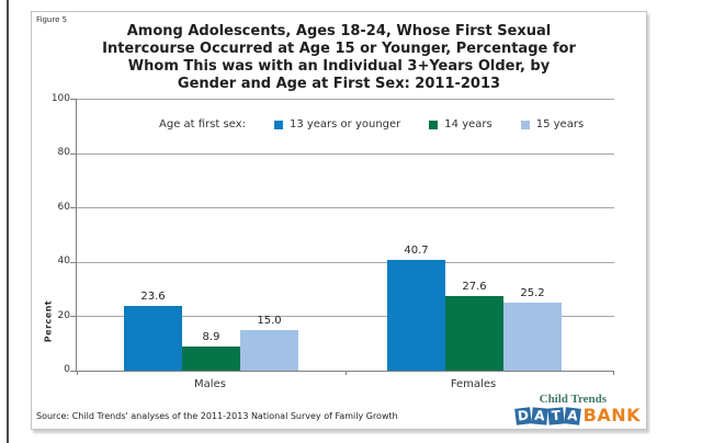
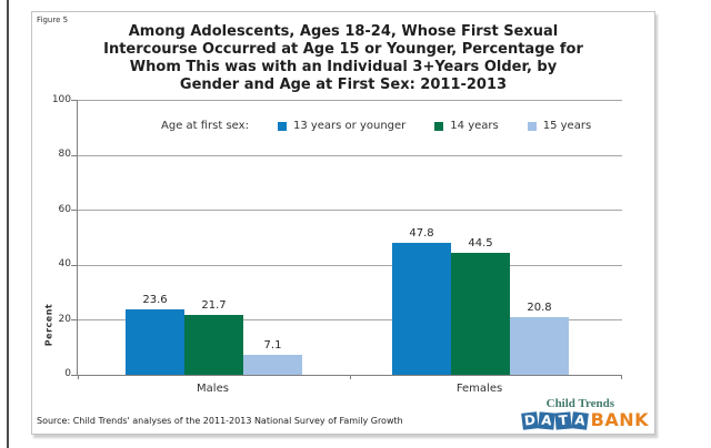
14 years/Males: 8.9 -> 21.7
15 years/Males: 15.0 -> 7.1
13 years or younger/Females: 40.7 -> 47.8
14 years/Females: 27.6 -> 44.5
15 years/Females: 25.2 -> 20.8
